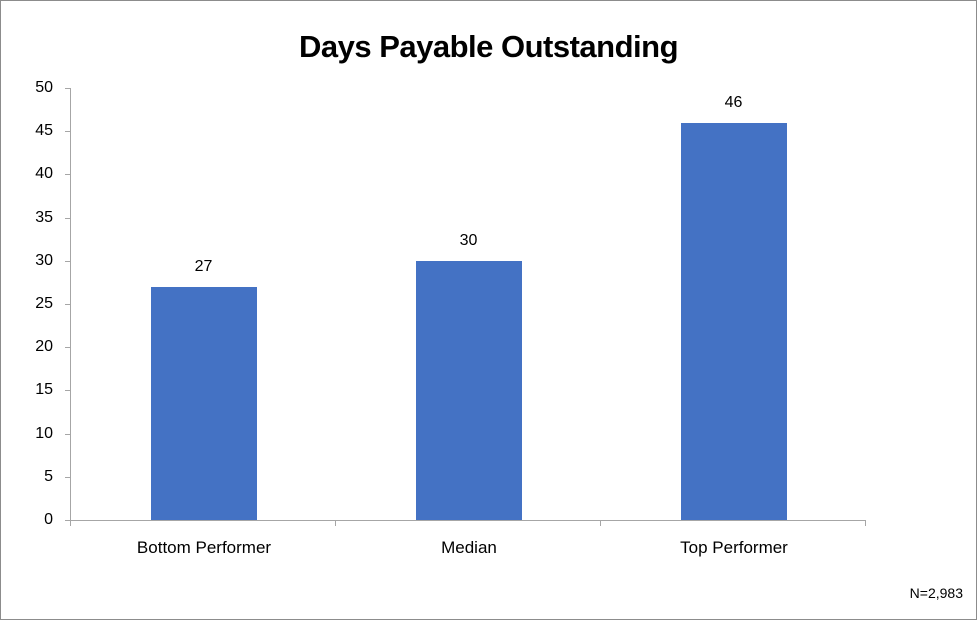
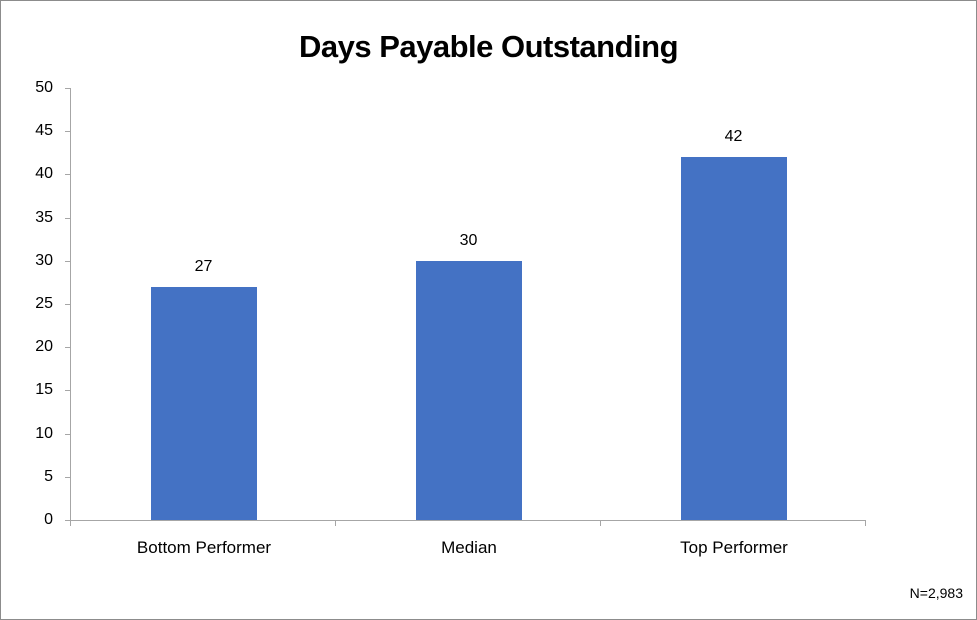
Top Performer: 46 -> 42
